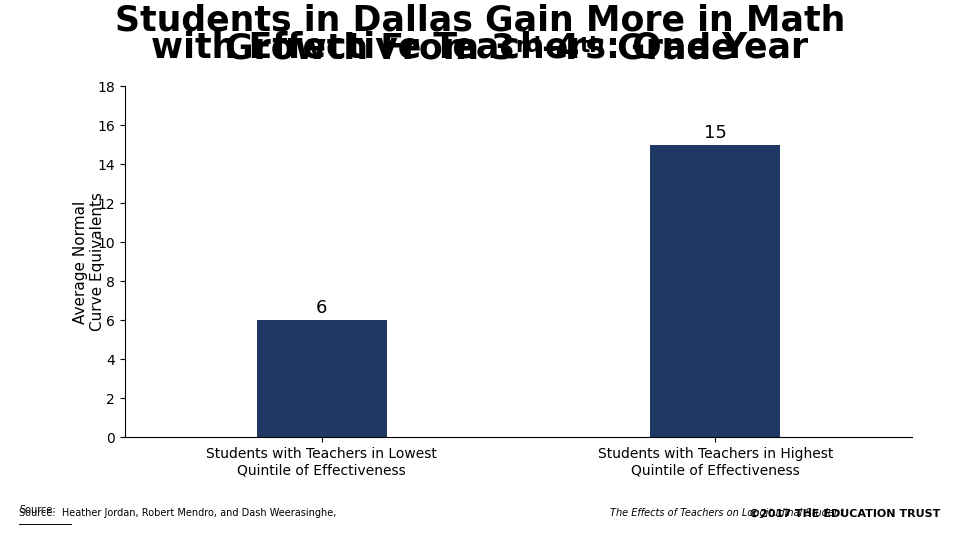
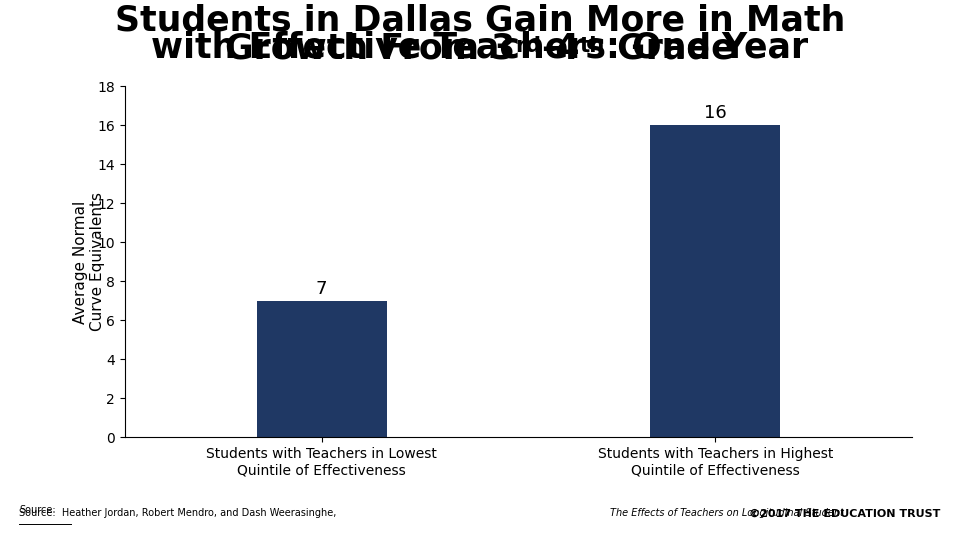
Students with Teachers in Lowest Quintile of Effectiveness: 6 -> 7
Students with Teachers in Highest Quintile of Effectiveness: 15 -> 16
